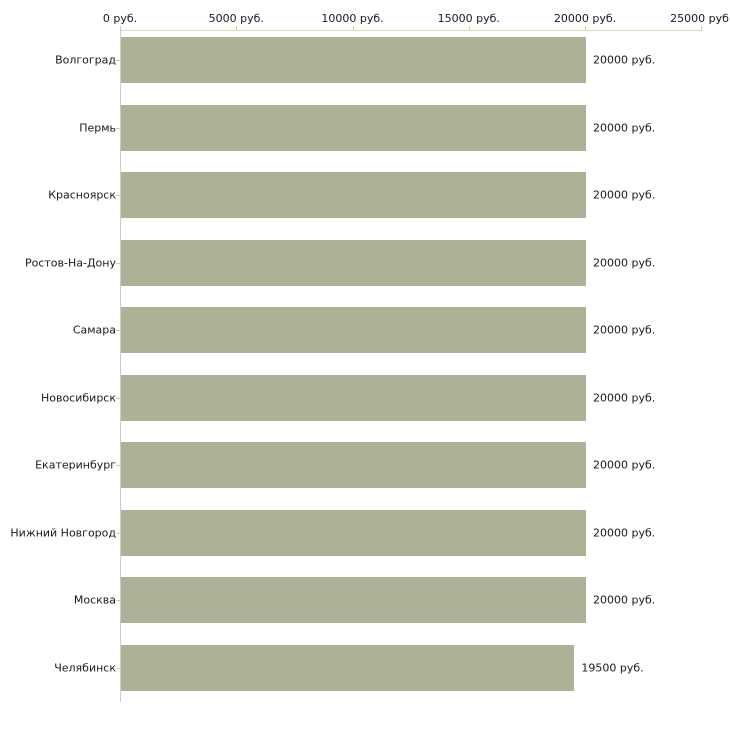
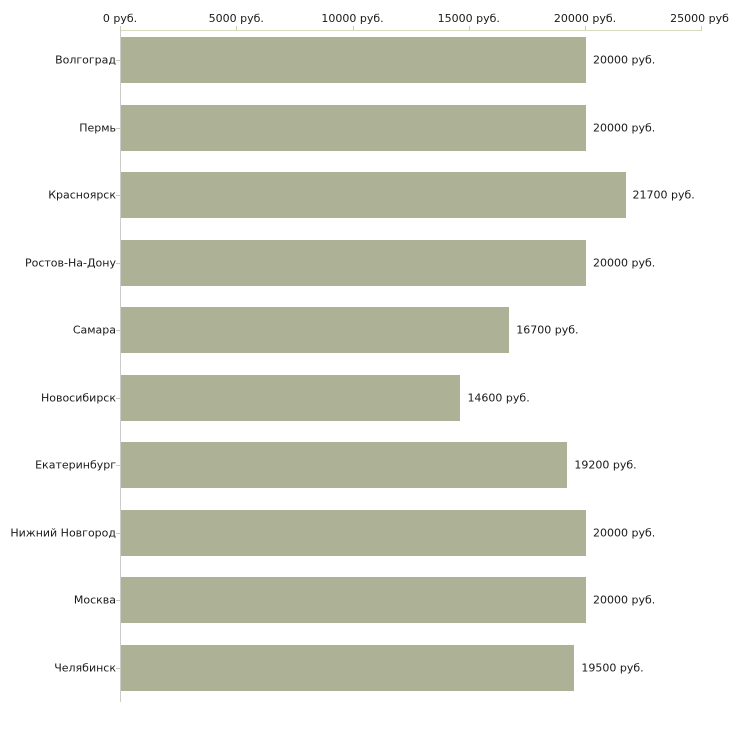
Красноярск: 20000 -> 21700
Самара: 20000 -> 16700
Новосибирск: 20000 -> 14600
Екатеринбург: 20000 -> 19200
